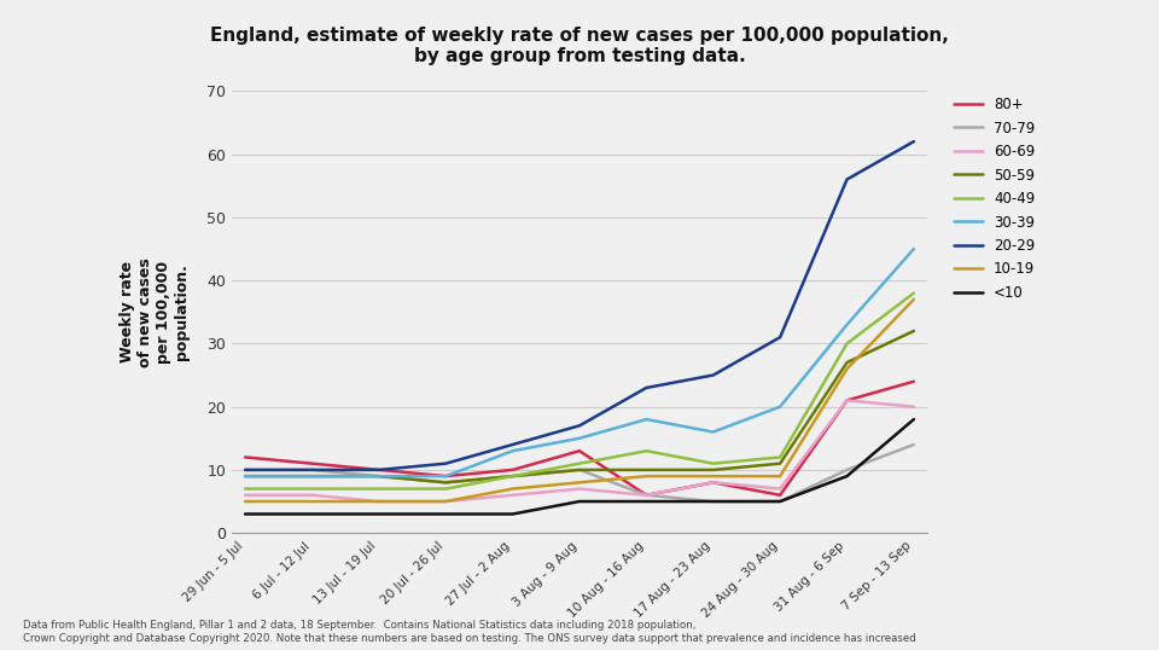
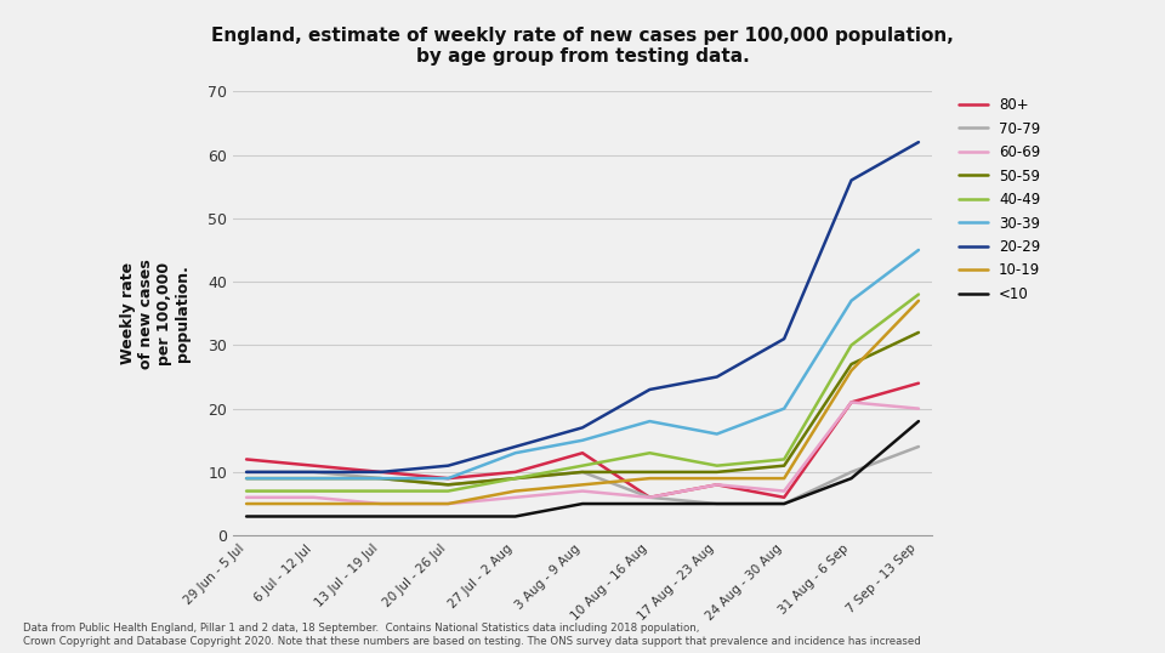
30-39/31 Aug - 6 Sep: 33 -> 37
